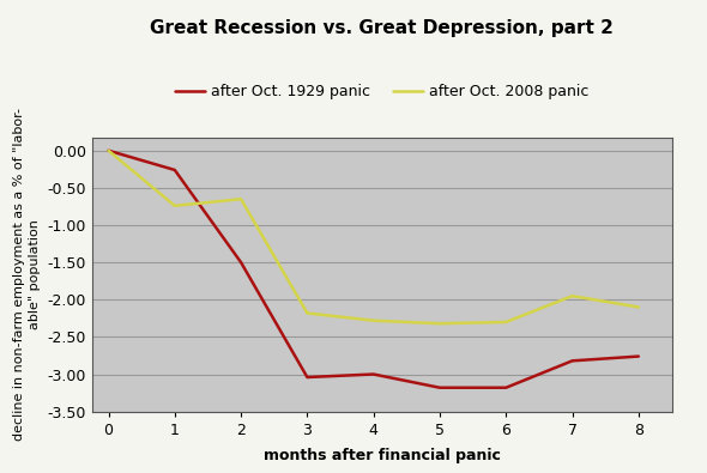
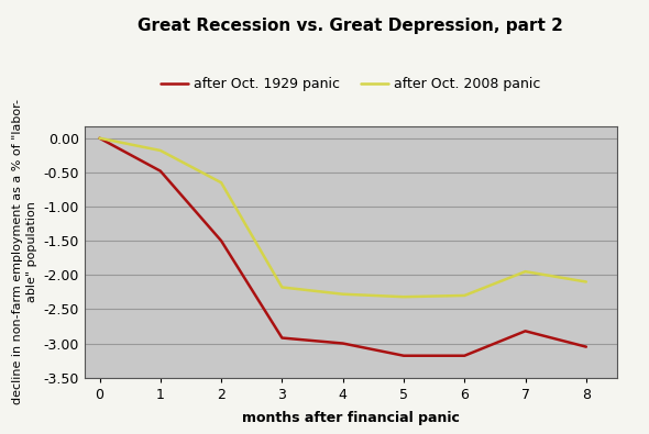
after Oct. 1929 panic/1: -0.26 -> -0.48
after Oct. 2008 panic/1: -0.74 -> -0.18
after Oct. 1929 panic/3: -3.04 -> -2.92
after Oct. 1929 panic/8: -2.76 -> -3.05
